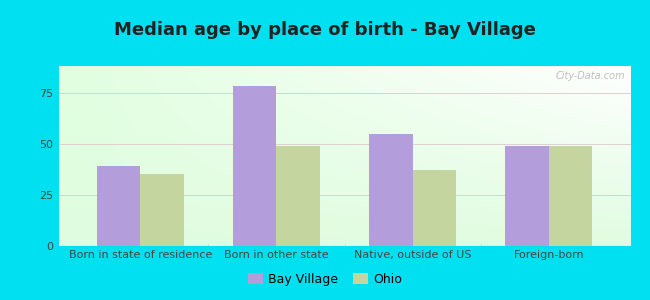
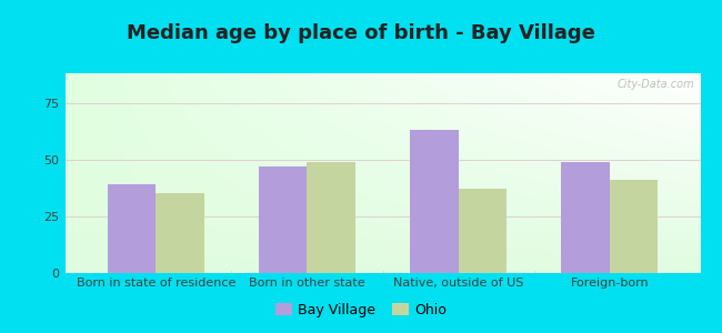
Bay Village/Born in other state: 78 -> 47
Bay Village/Native, outside of US: 55 -> 63
Ohio/Foreign-born: 49 -> 41
